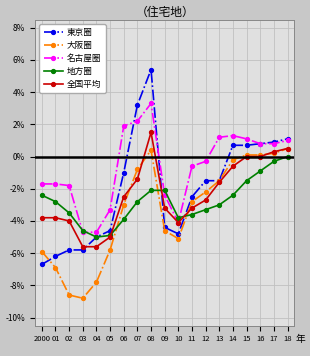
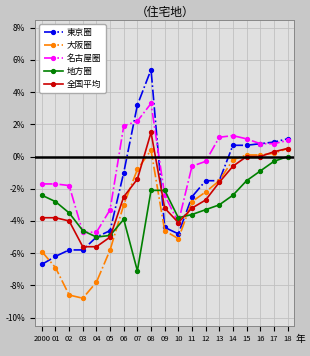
地方圈/07: -2.8% -> -7.1%
